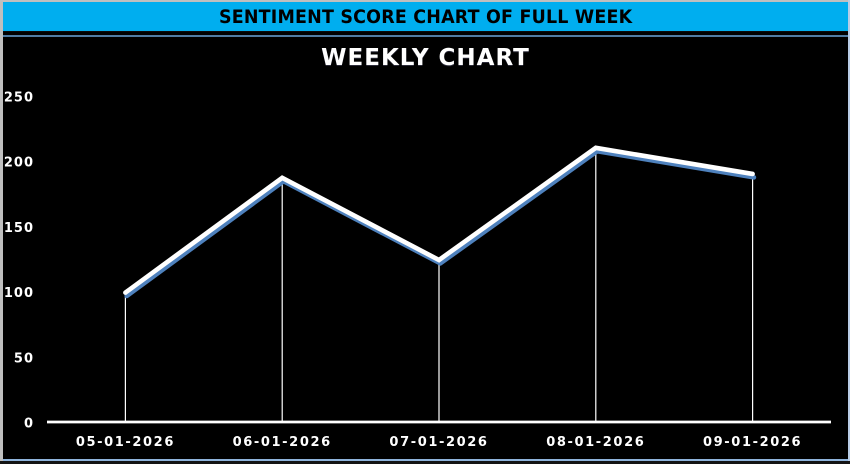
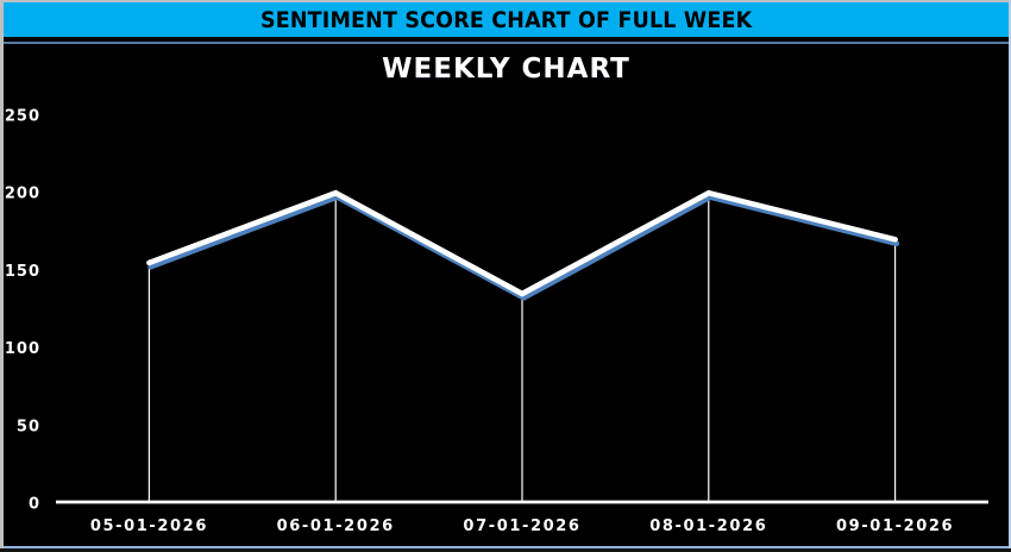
05-01-2026: 100 -> 155
06-01-2026: 188 -> 200
07-01-2026: 125 -> 135
08-01-2026: 211 -> 200
09-01-2026: 191 -> 170
